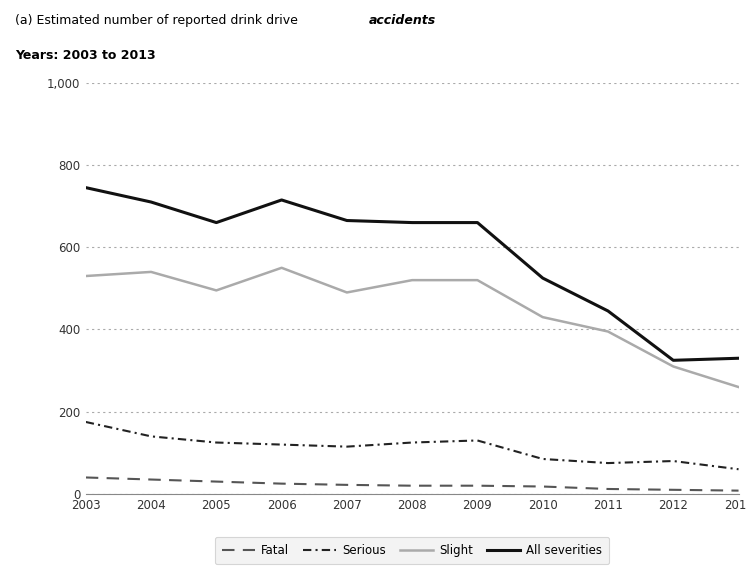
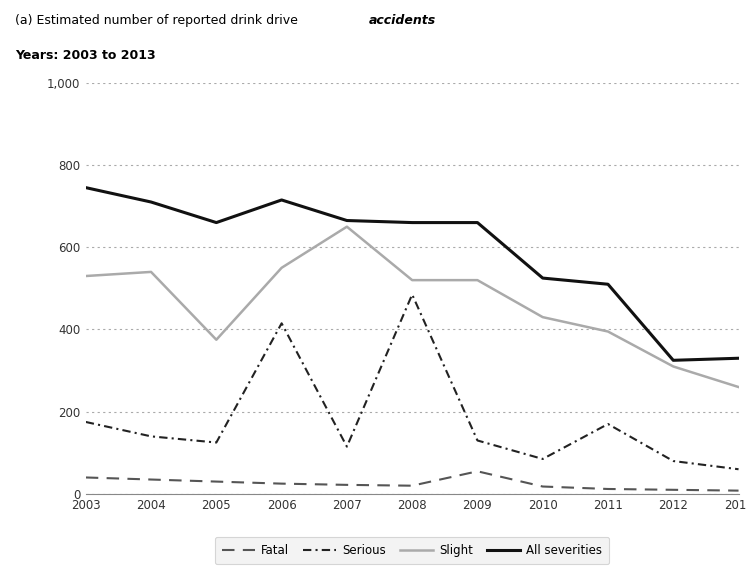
Slight/2005: 495 -> 375
Serious/2006: 120 -> 415
Slight/2007: 490 -> 650
Serious/2008: 125 -> 485
Fatal/2009: 20 -> 55
Serious/2011: 75 -> 170
All severities/2011: 445 -> 510
